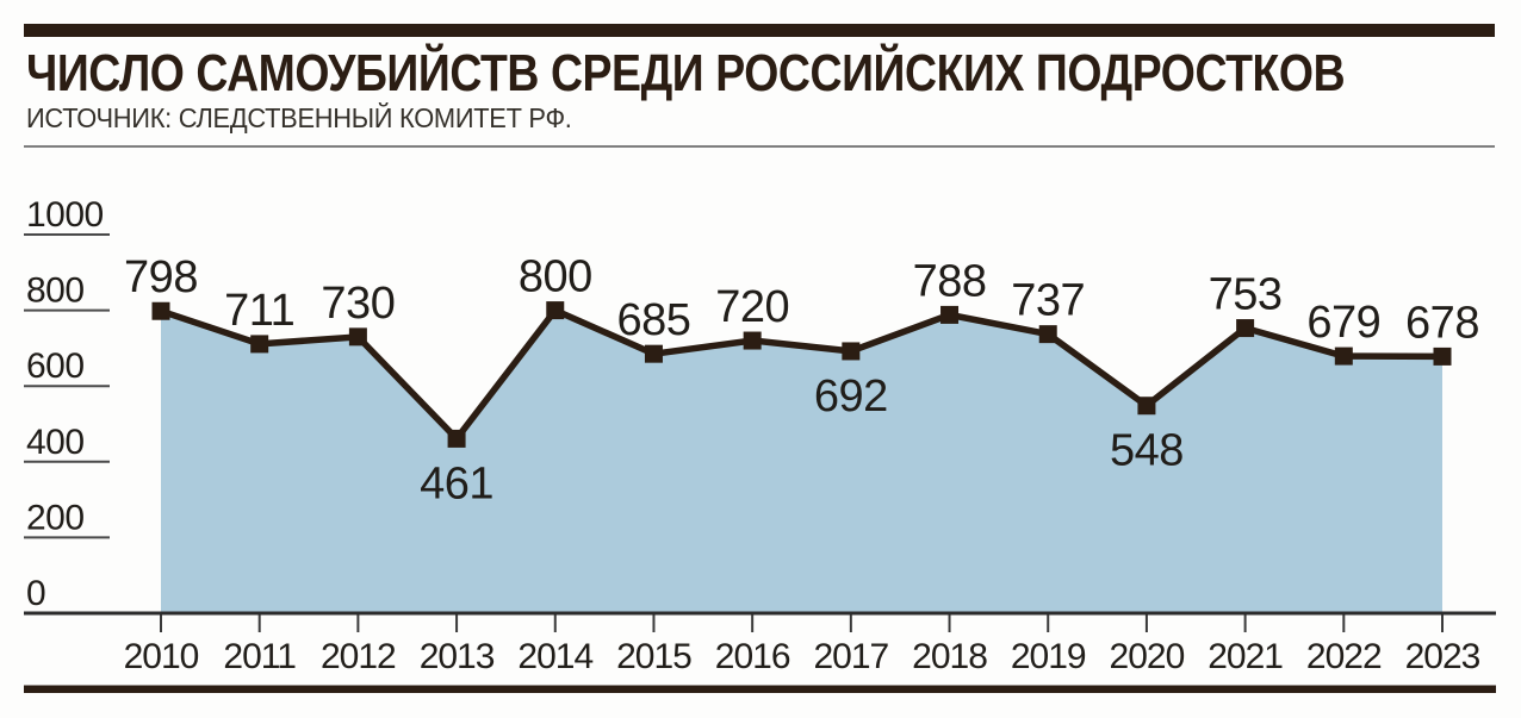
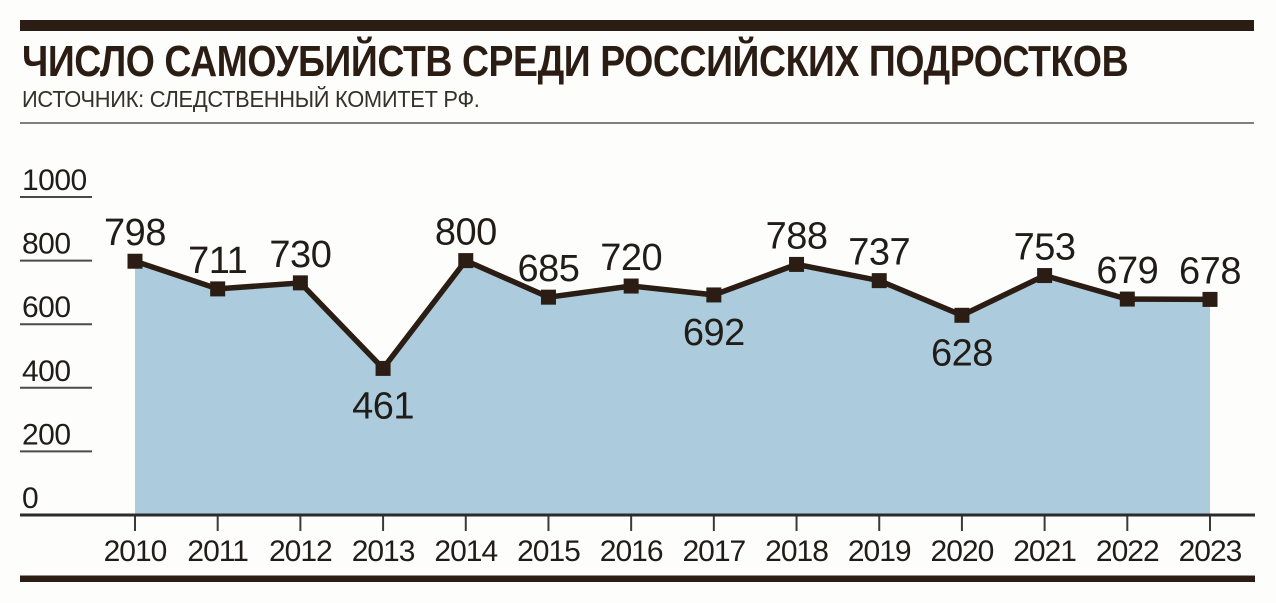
2020: 548 -> 628
